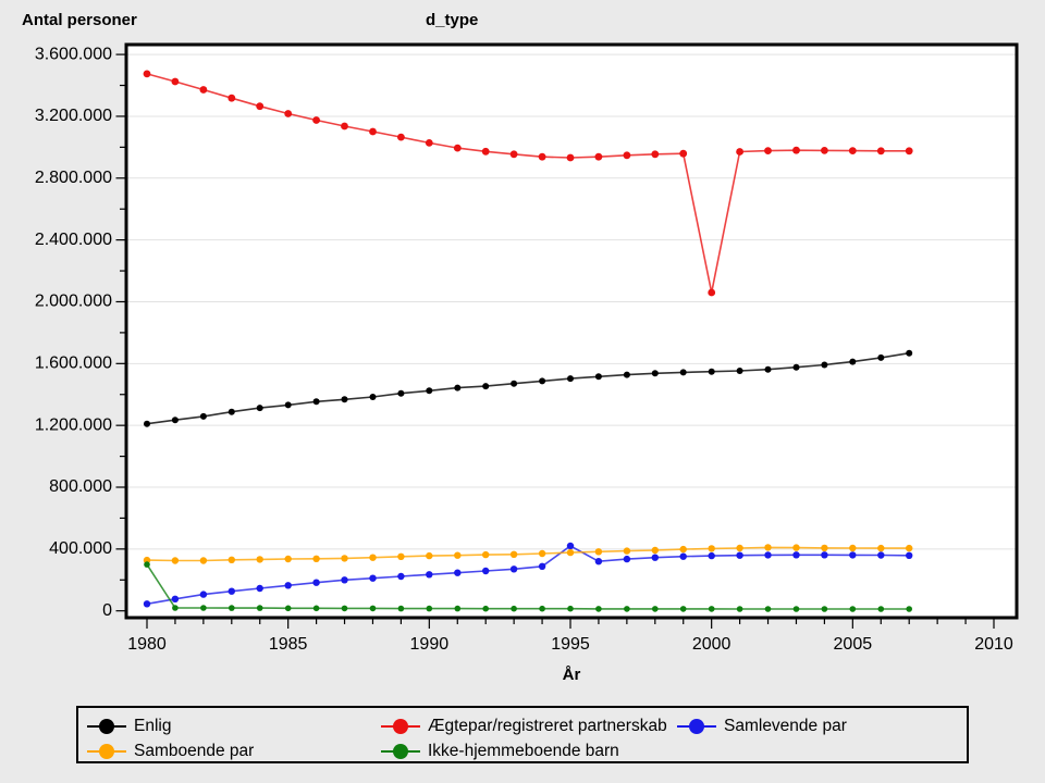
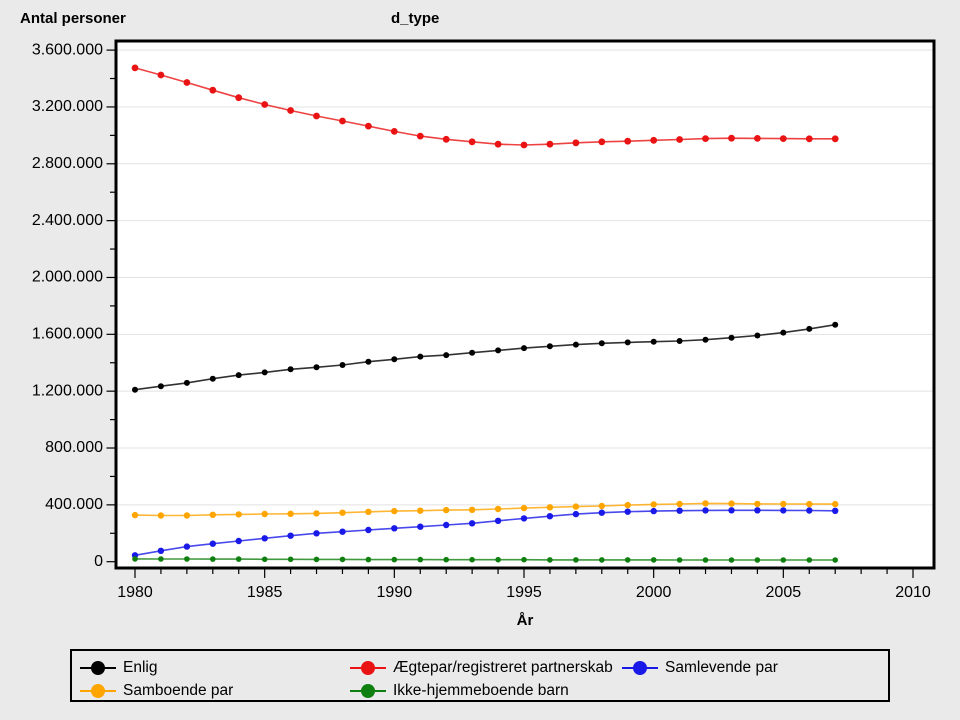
Ikke-hjemmeboende barn/1980: 300000 -> 20000
Samlevende par/1995: 420000 -> 300000
Ægtepar/registreret partnerskab/2000: 2060000 -> 2960000
